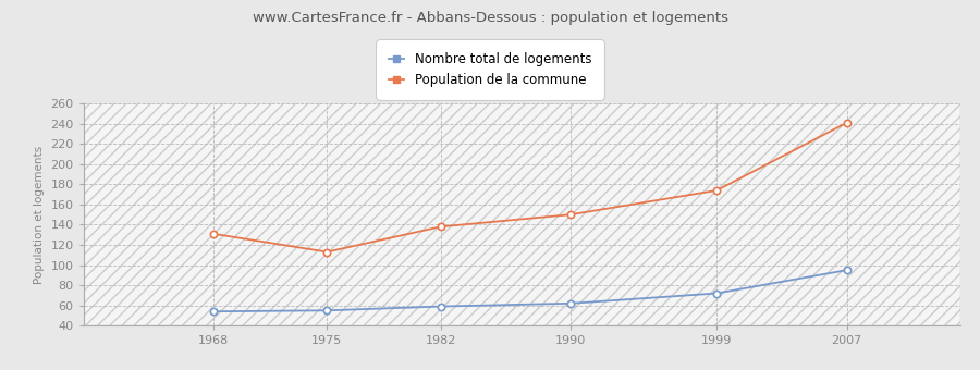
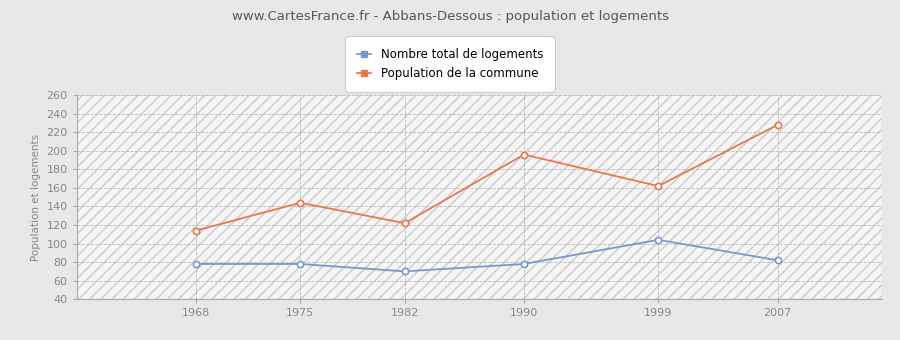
Nombre total de logements/1968: 54 -> 78
Population de la commune/1968: 131 -> 114
Nombre total de logements/1975: 55 -> 78
Population de la commune/1975: 113 -> 144
Nombre total de logements/1982: 59 -> 70
Population de la commune/1982: 138 -> 122
Nombre total de logements/1990: 62 -> 78
Population de la commune/1990: 150 -> 196
Nombre total de logements/1999: 72 -> 104
Population de la commune/1999: 174 -> 162
Nombre total de logements/2007: 95 -> 82
Population de la commune/2007: 241 -> 228
